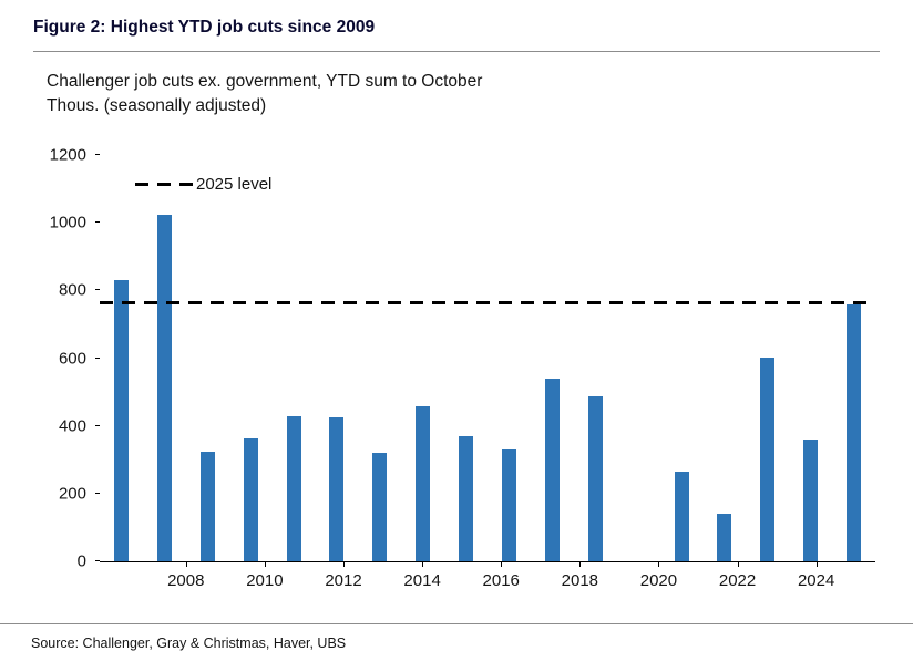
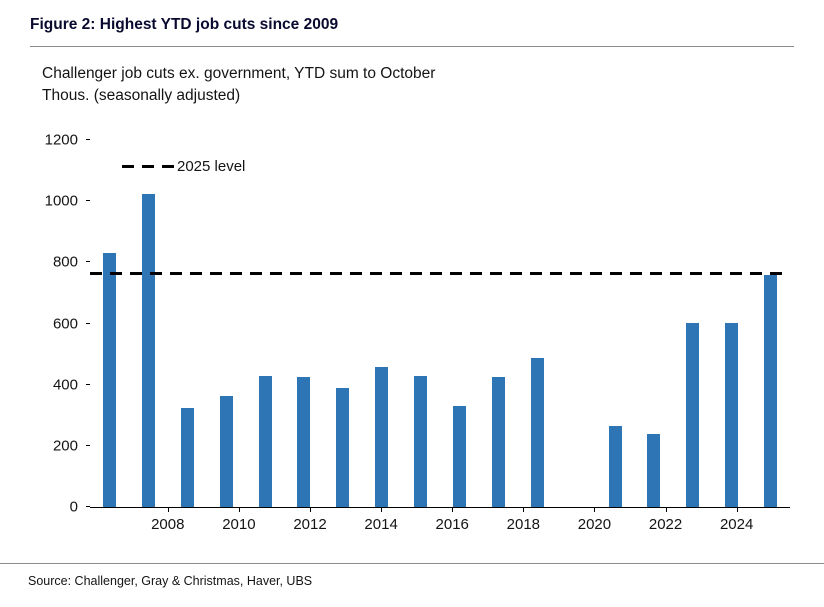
2014: 320 -> 390
2016: 370 -> 430
2018: 540 -> 420
2022: 140 -> 240
2024: 360 -> 600
